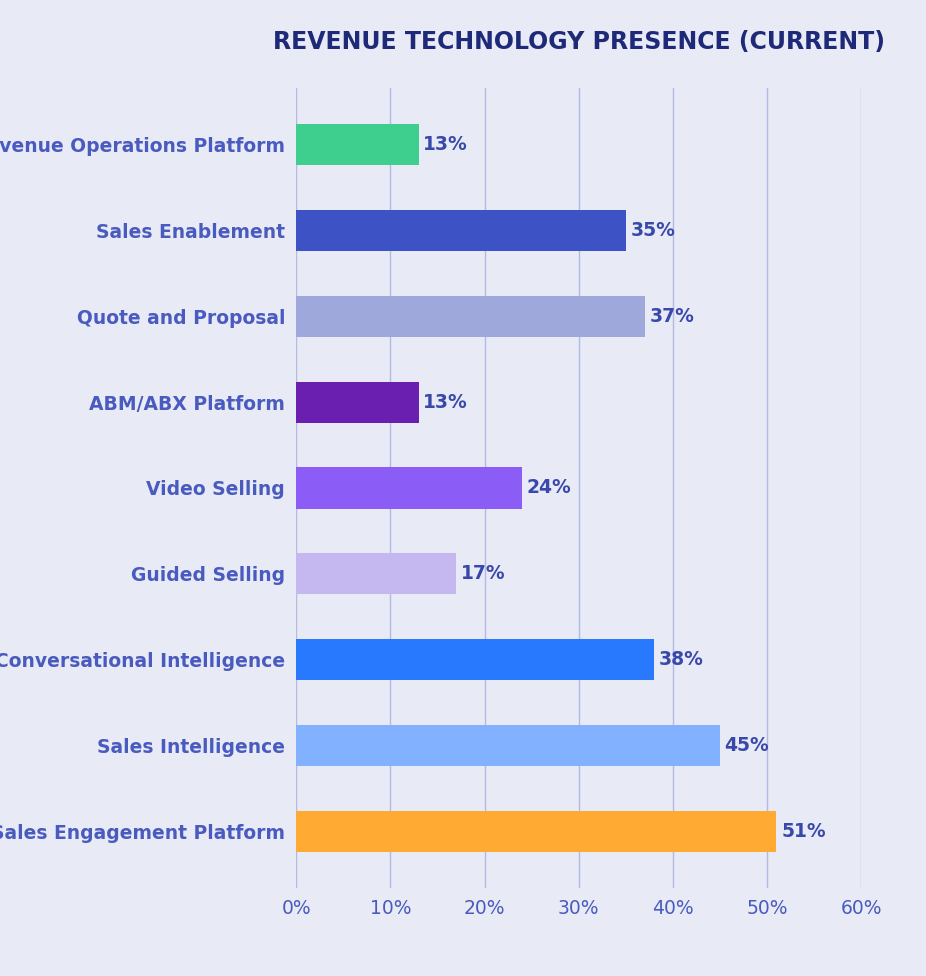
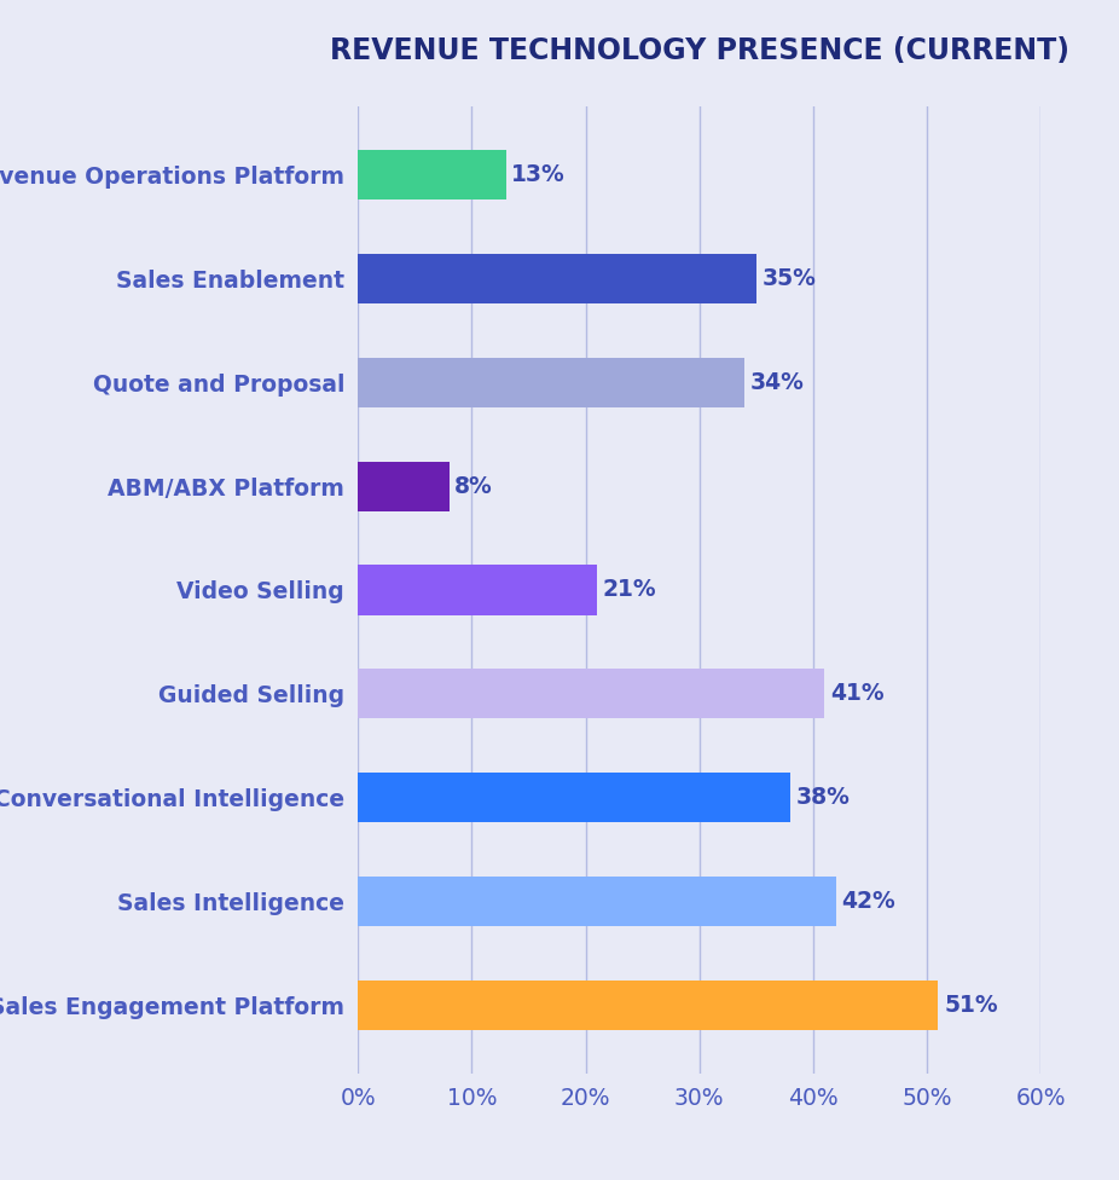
Quote and Proposal: 37% -> 34%
ABM/ABX Platform: 13% -> 8%
Video Selling: 24% -> 21%
Guided Selling: 17% -> 41%
Sales Intelligence: 45% -> 42%
